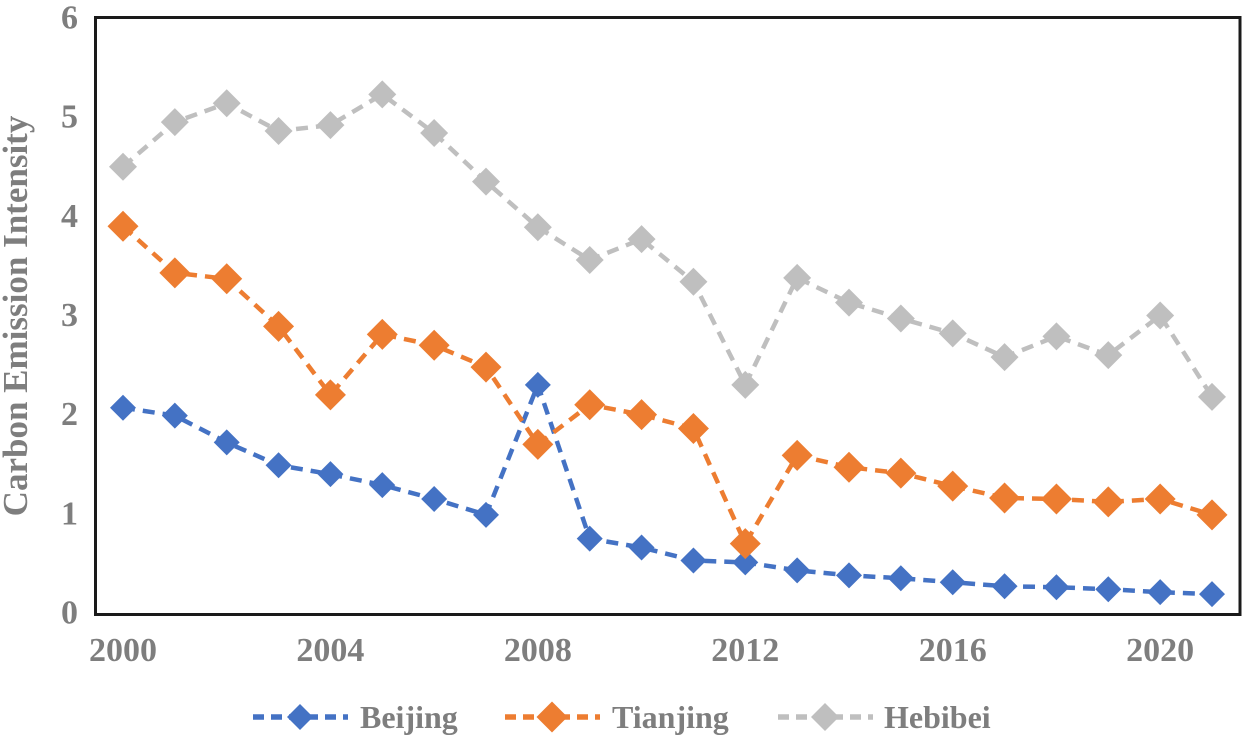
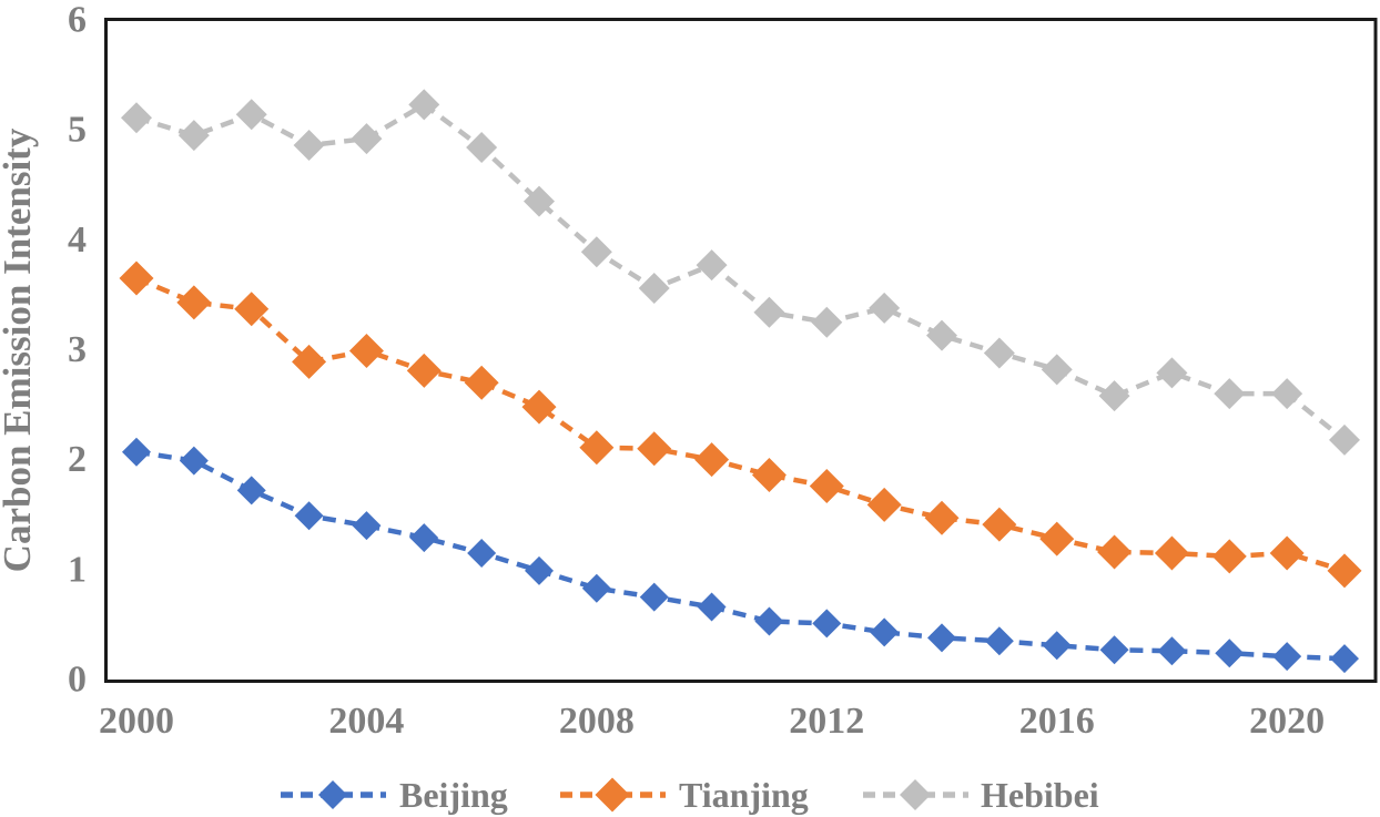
Tianjing/2000: 3.9 -> 3.6
Hebibei/2000: 4.5 -> 5.1
Tianjing/2004: 2.2 -> 3.0
Beijing/2008: 2.3 -> 0.8
Tianjing/2008: 1.7 -> 2.1
Tianjing/2012: 0.7 -> 1.8
Hebibei/2012: 2.3 -> 3.2
Hebibei/2020: 3.0 -> 2.6
